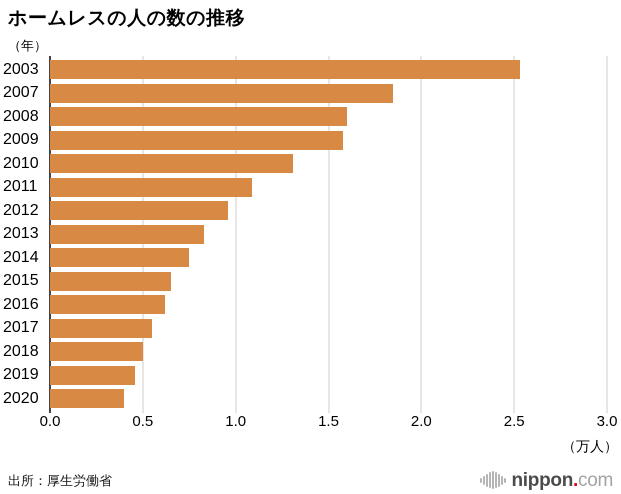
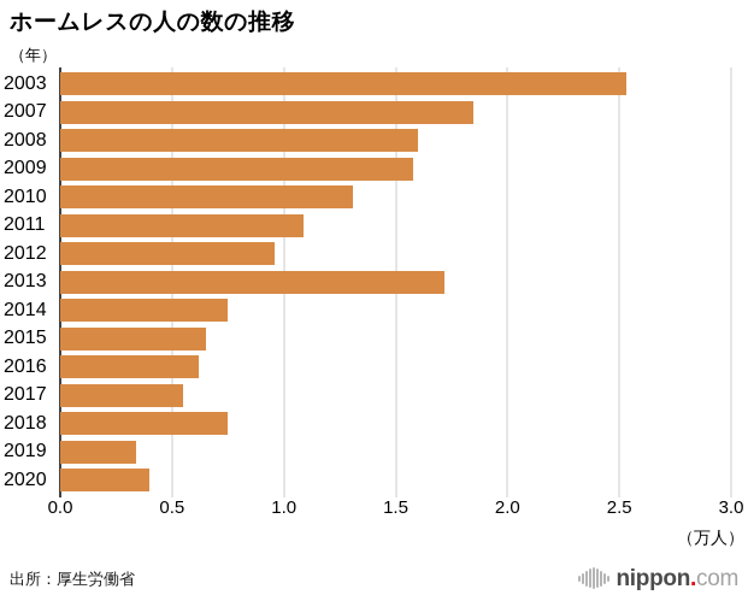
2013: 0.83 -> 1.72
2018: 0.50 -> 0.75
2019: 0.46 -> 0.34
